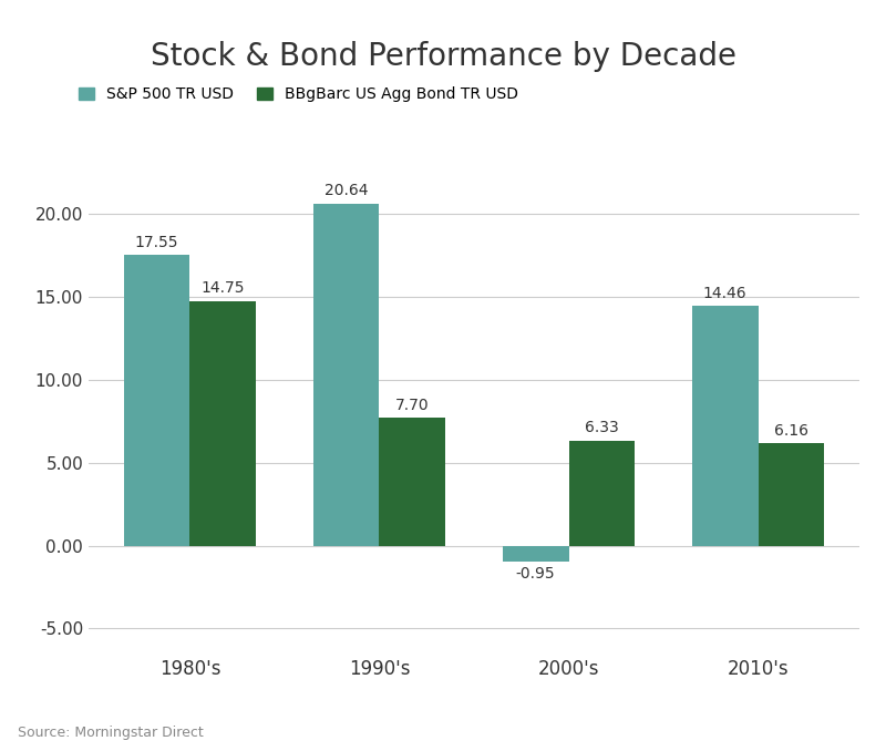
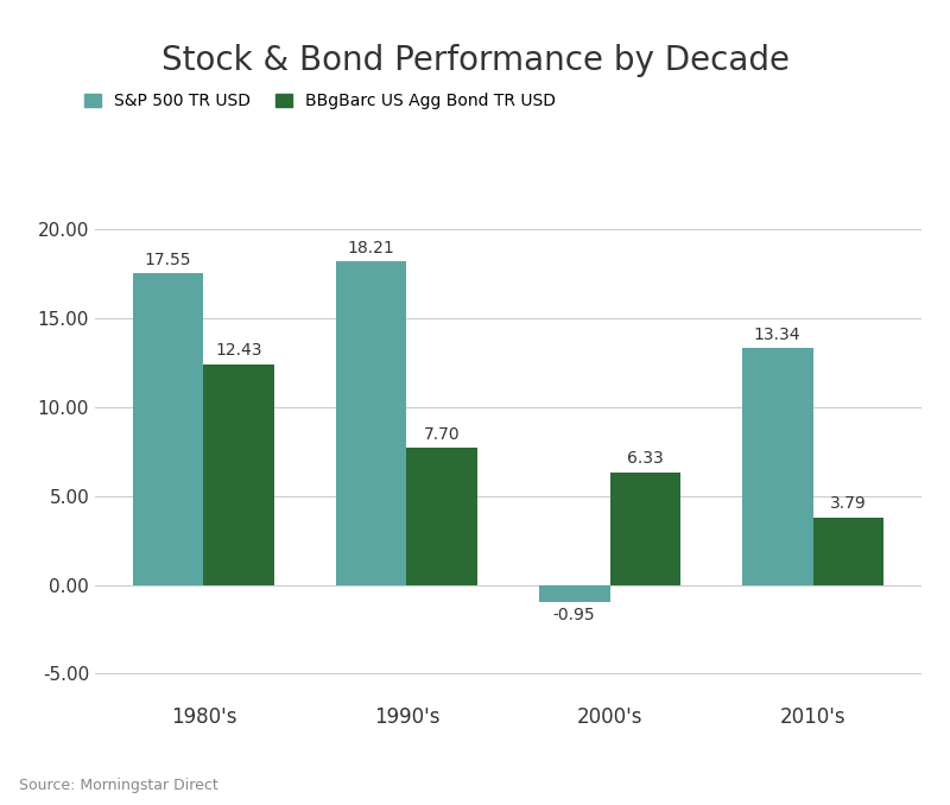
BBgBarc US Agg Bond TR USD/1980's: 14.75 -> 12.43
S&P 500 TR USD/1990's: 20.64 -> 18.21
S&P 500 TR USD/2010's: 14.46 -> 13.34
BBgBarc US Agg Bond TR USD/2010's: 6.16 -> 3.79
